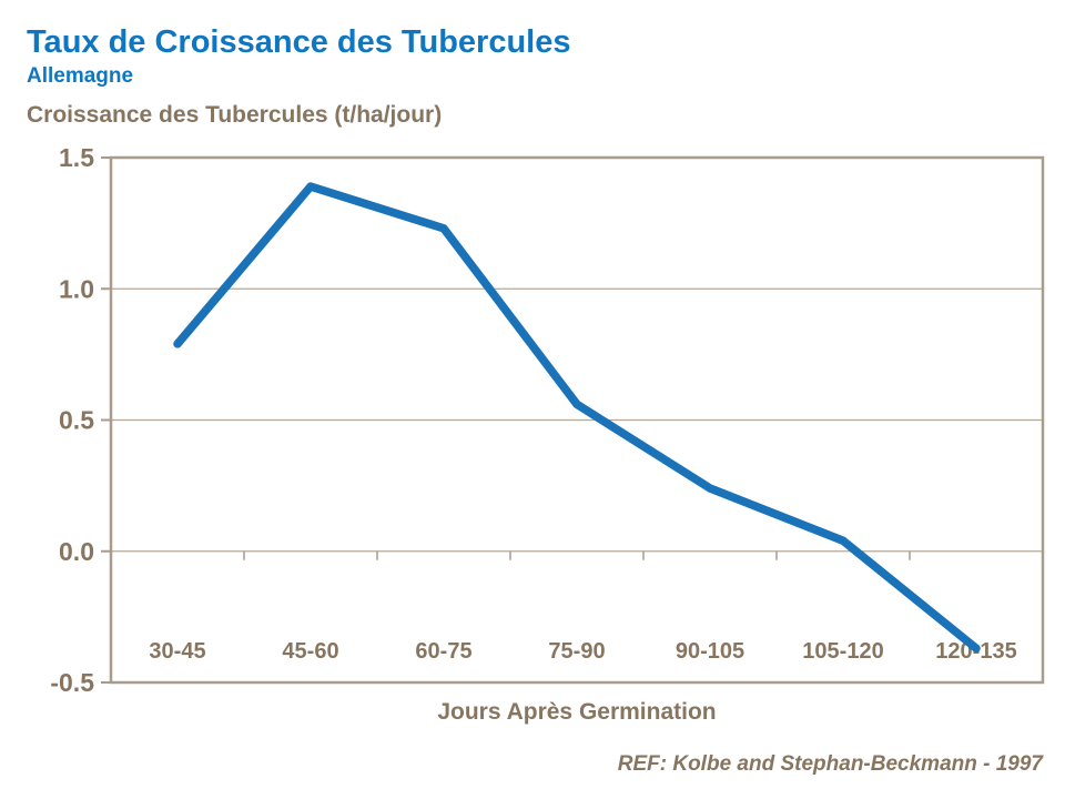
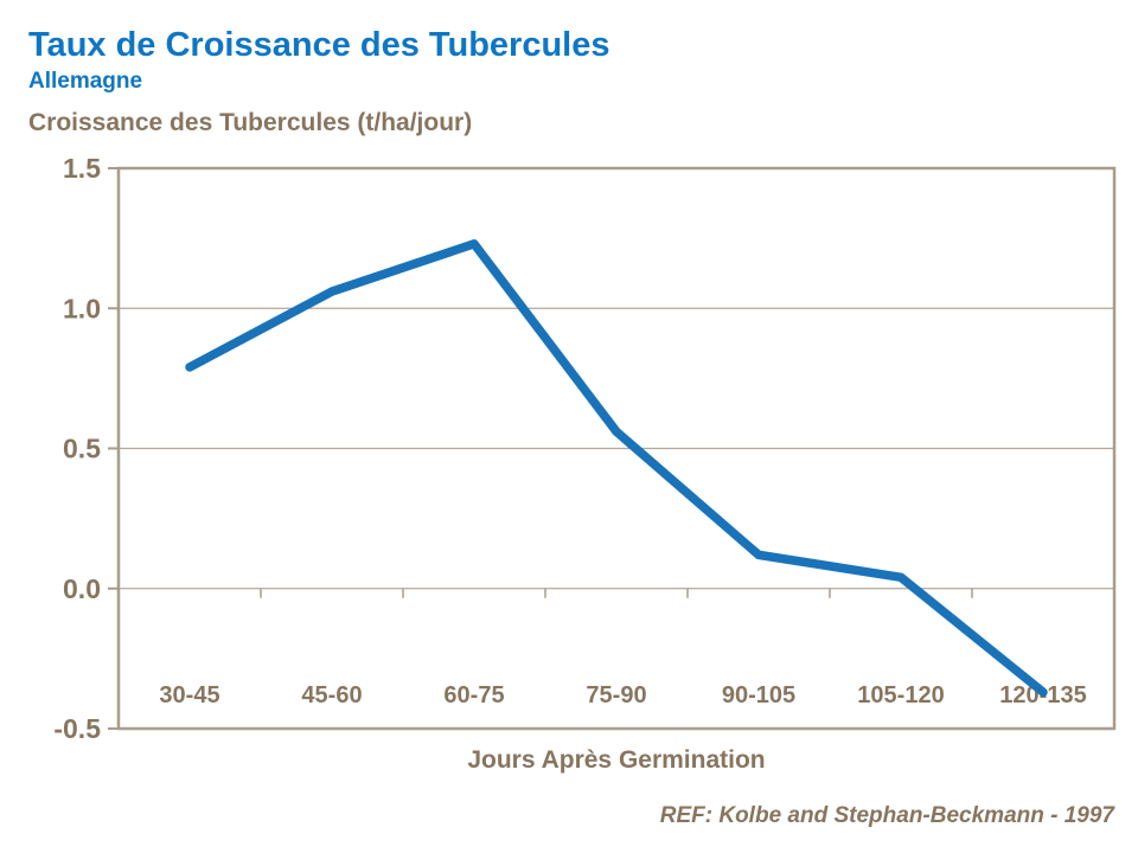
45-60: 1.39 -> 1.06
90-105: 0.24 -> 0.12
